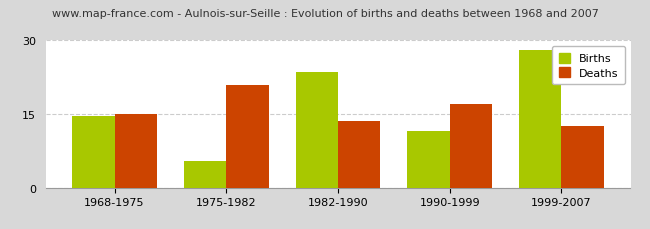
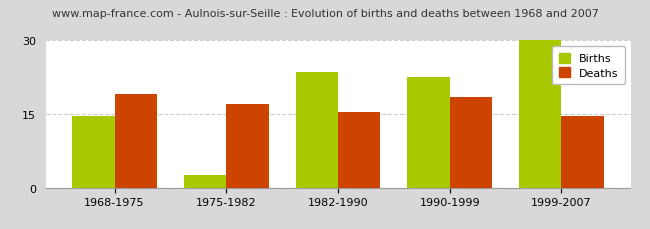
Deaths/1968-1975: 15.0 -> 19.0
Births/1975-1982: 5.5 -> 2.5
Deaths/1975-1982: 21.0 -> 17.0
Deaths/1982-1990: 13.5 -> 15.5
Births/1990-1999: 11.5 -> 22.5
Deaths/1990-1999: 17.0 -> 18.5
Births/1999-2007: 28.0 -> 30.0
Deaths/1999-2007: 12.5 -> 14.5
